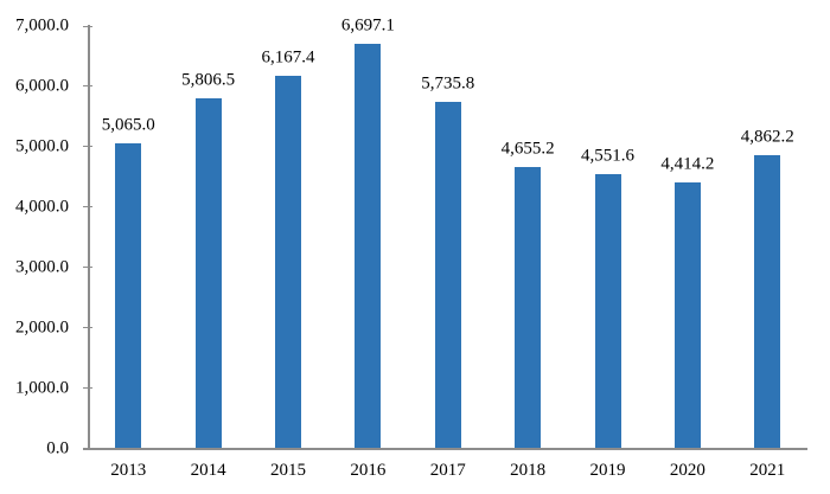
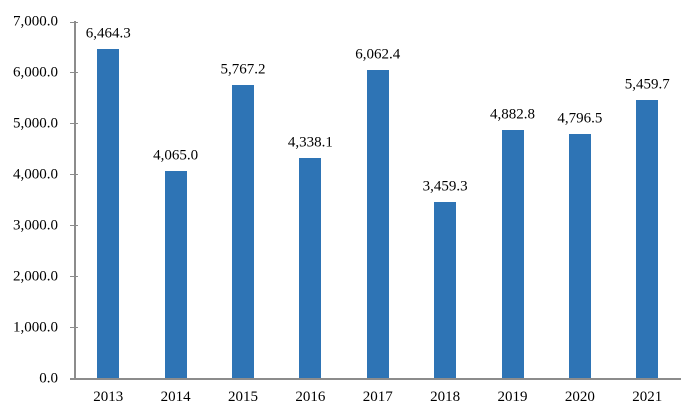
2013: 5,065.0 -> 6,464.3
2014: 5,806.5 -> 4,065.0
2015: 6,167.4 -> 5,767.2
2016: 6,697.1 -> 4,338.1
2017: 5,735.8 -> 6,062.4
2018: 4,655.2 -> 3,459.3
2019: 4,551.6 -> 4,882.8
2020: 4,414.2 -> 4,796.5
2021: 4,862.2 -> 5,459.7
